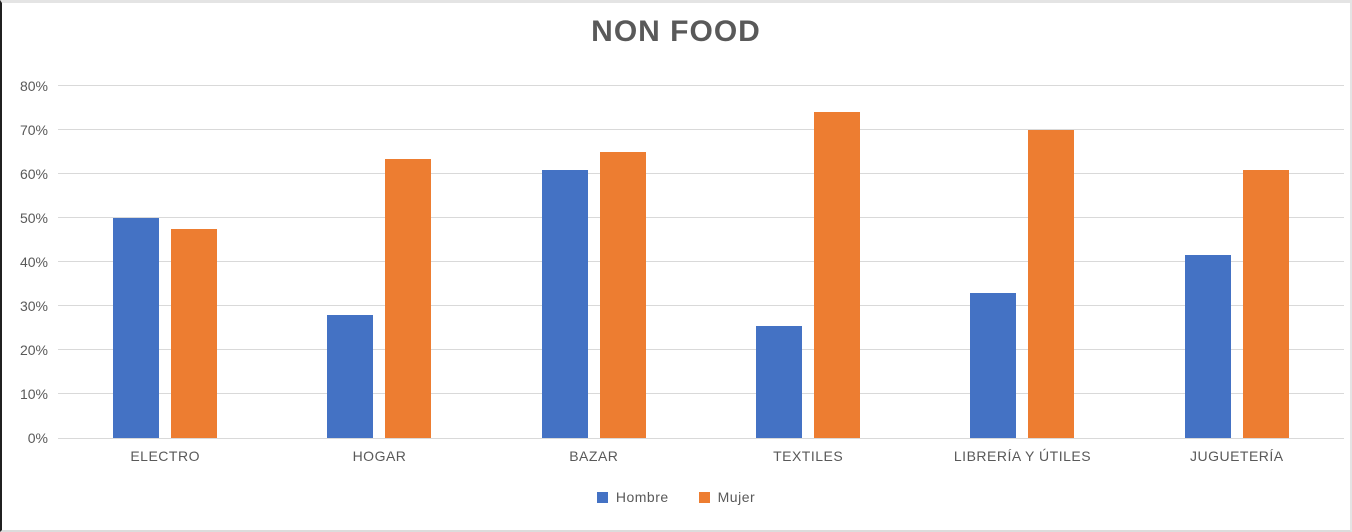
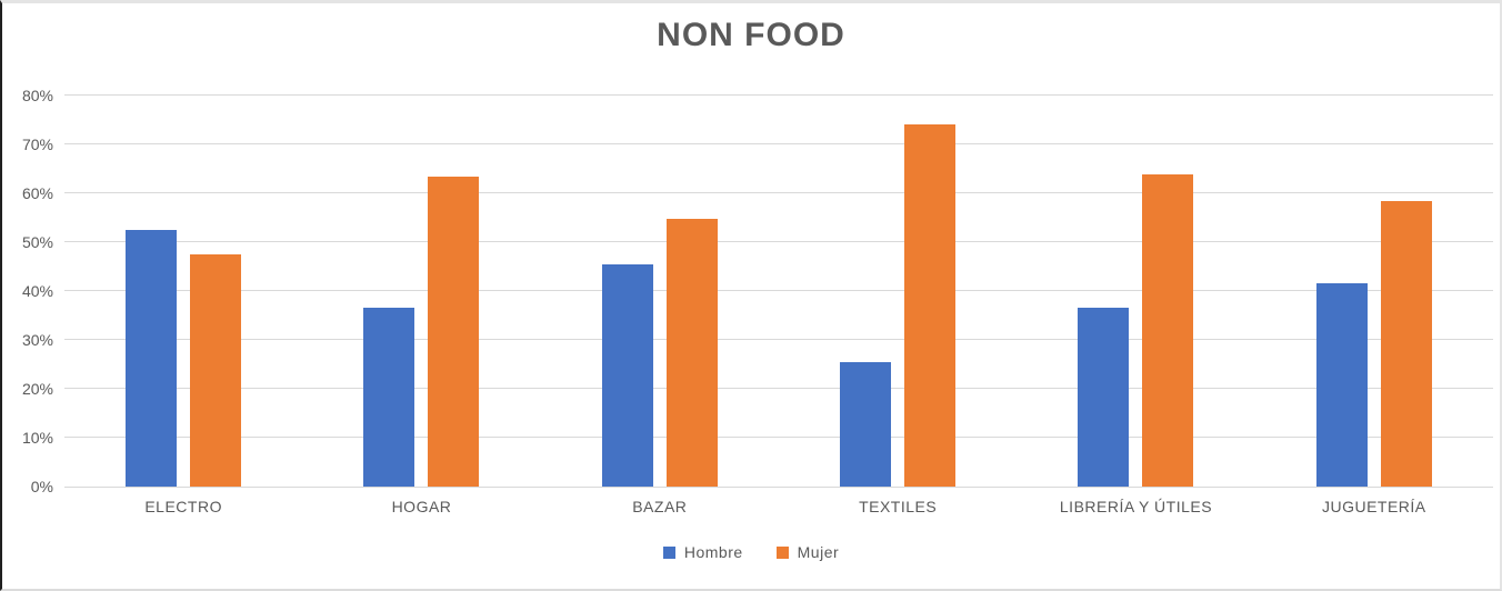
Hombre/ELECTRO: 50% -> 52%
Hombre/HOGAR: 28% -> 36%
Hombre/BAZAR: 61% -> 46%
Mujer/BAZAR: 65% -> 55%
Hombre/LIBRERÍA Y ÚTILES: 33% -> 36%
Mujer/LIBRERÍA Y ÚTILES: 70% -> 64%
Mujer/JUGUETERÍA: 61% -> 58%
